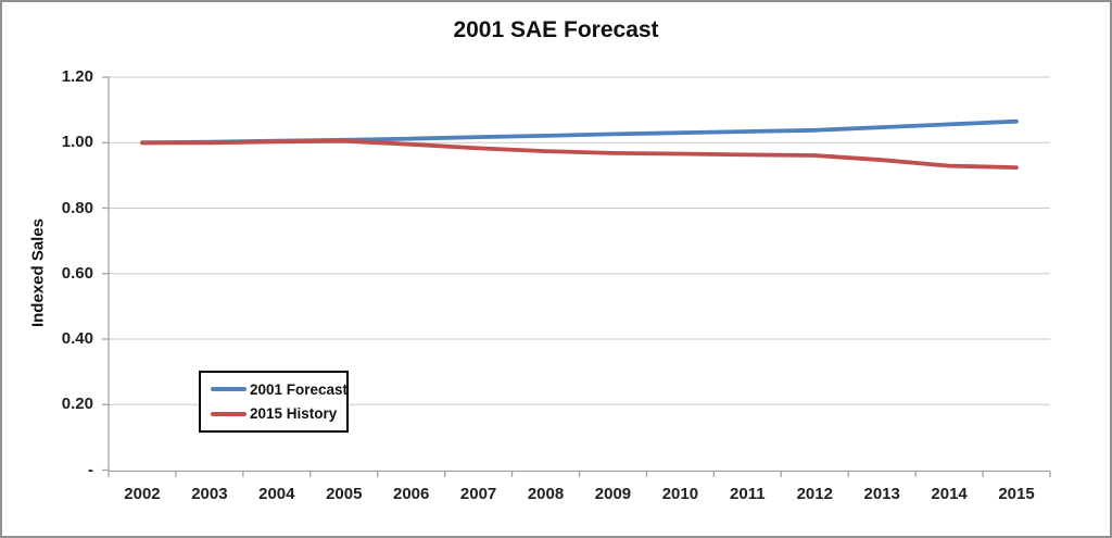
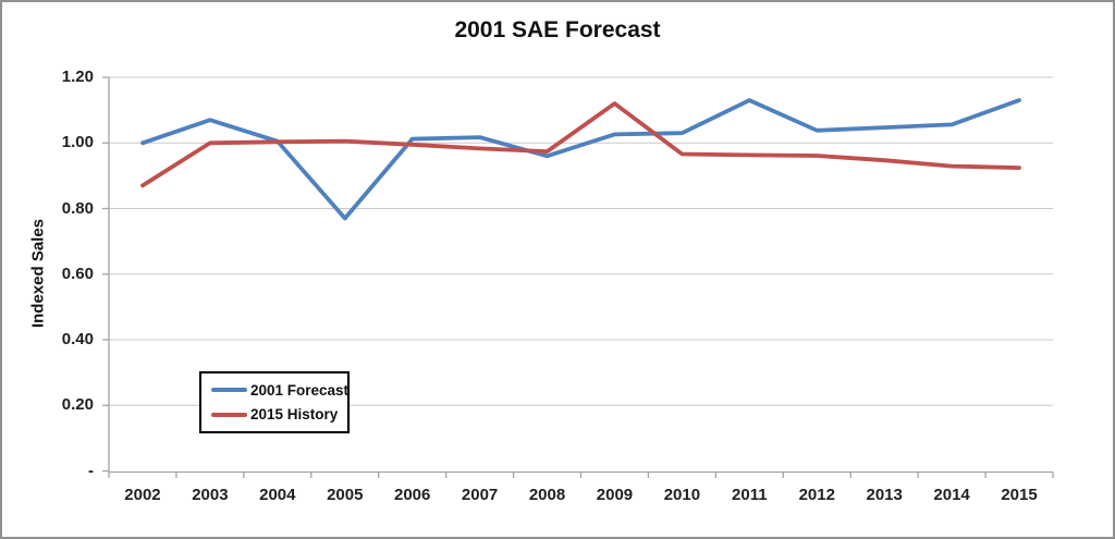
2015 History/2002: 1.00 -> 0.87
2001 Forecast/2003: 1.00 -> 1.07
2001 Forecast/2005: 1.01 -> 0.77
2001 Forecast/2008: 1.02 -> 0.96
2015 History/2009: 0.97 -> 1.12
2001 Forecast/2011: 1.03 -> 1.13
2001 Forecast/2015: 1.06 -> 1.13
